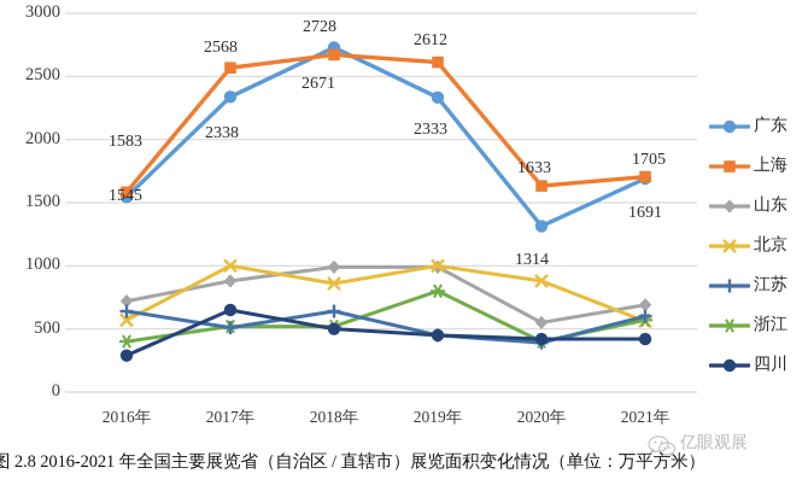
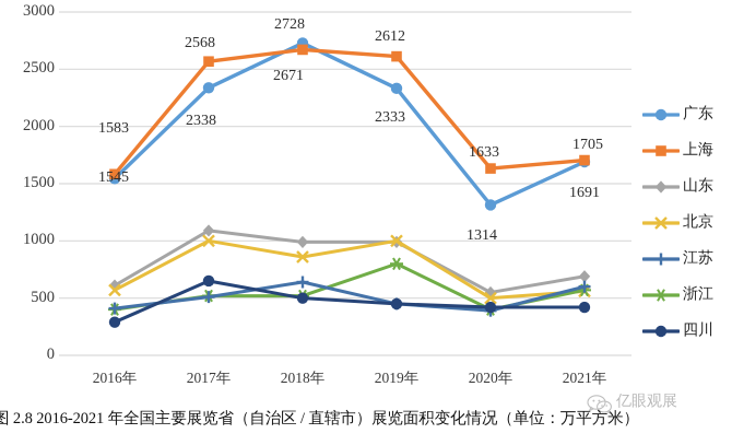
山东/2016年: 720 -> 610
江苏/2016年: 640 -> 410
山东/2017年: 880 -> 1090
北京/2020年: 880 -> 500
